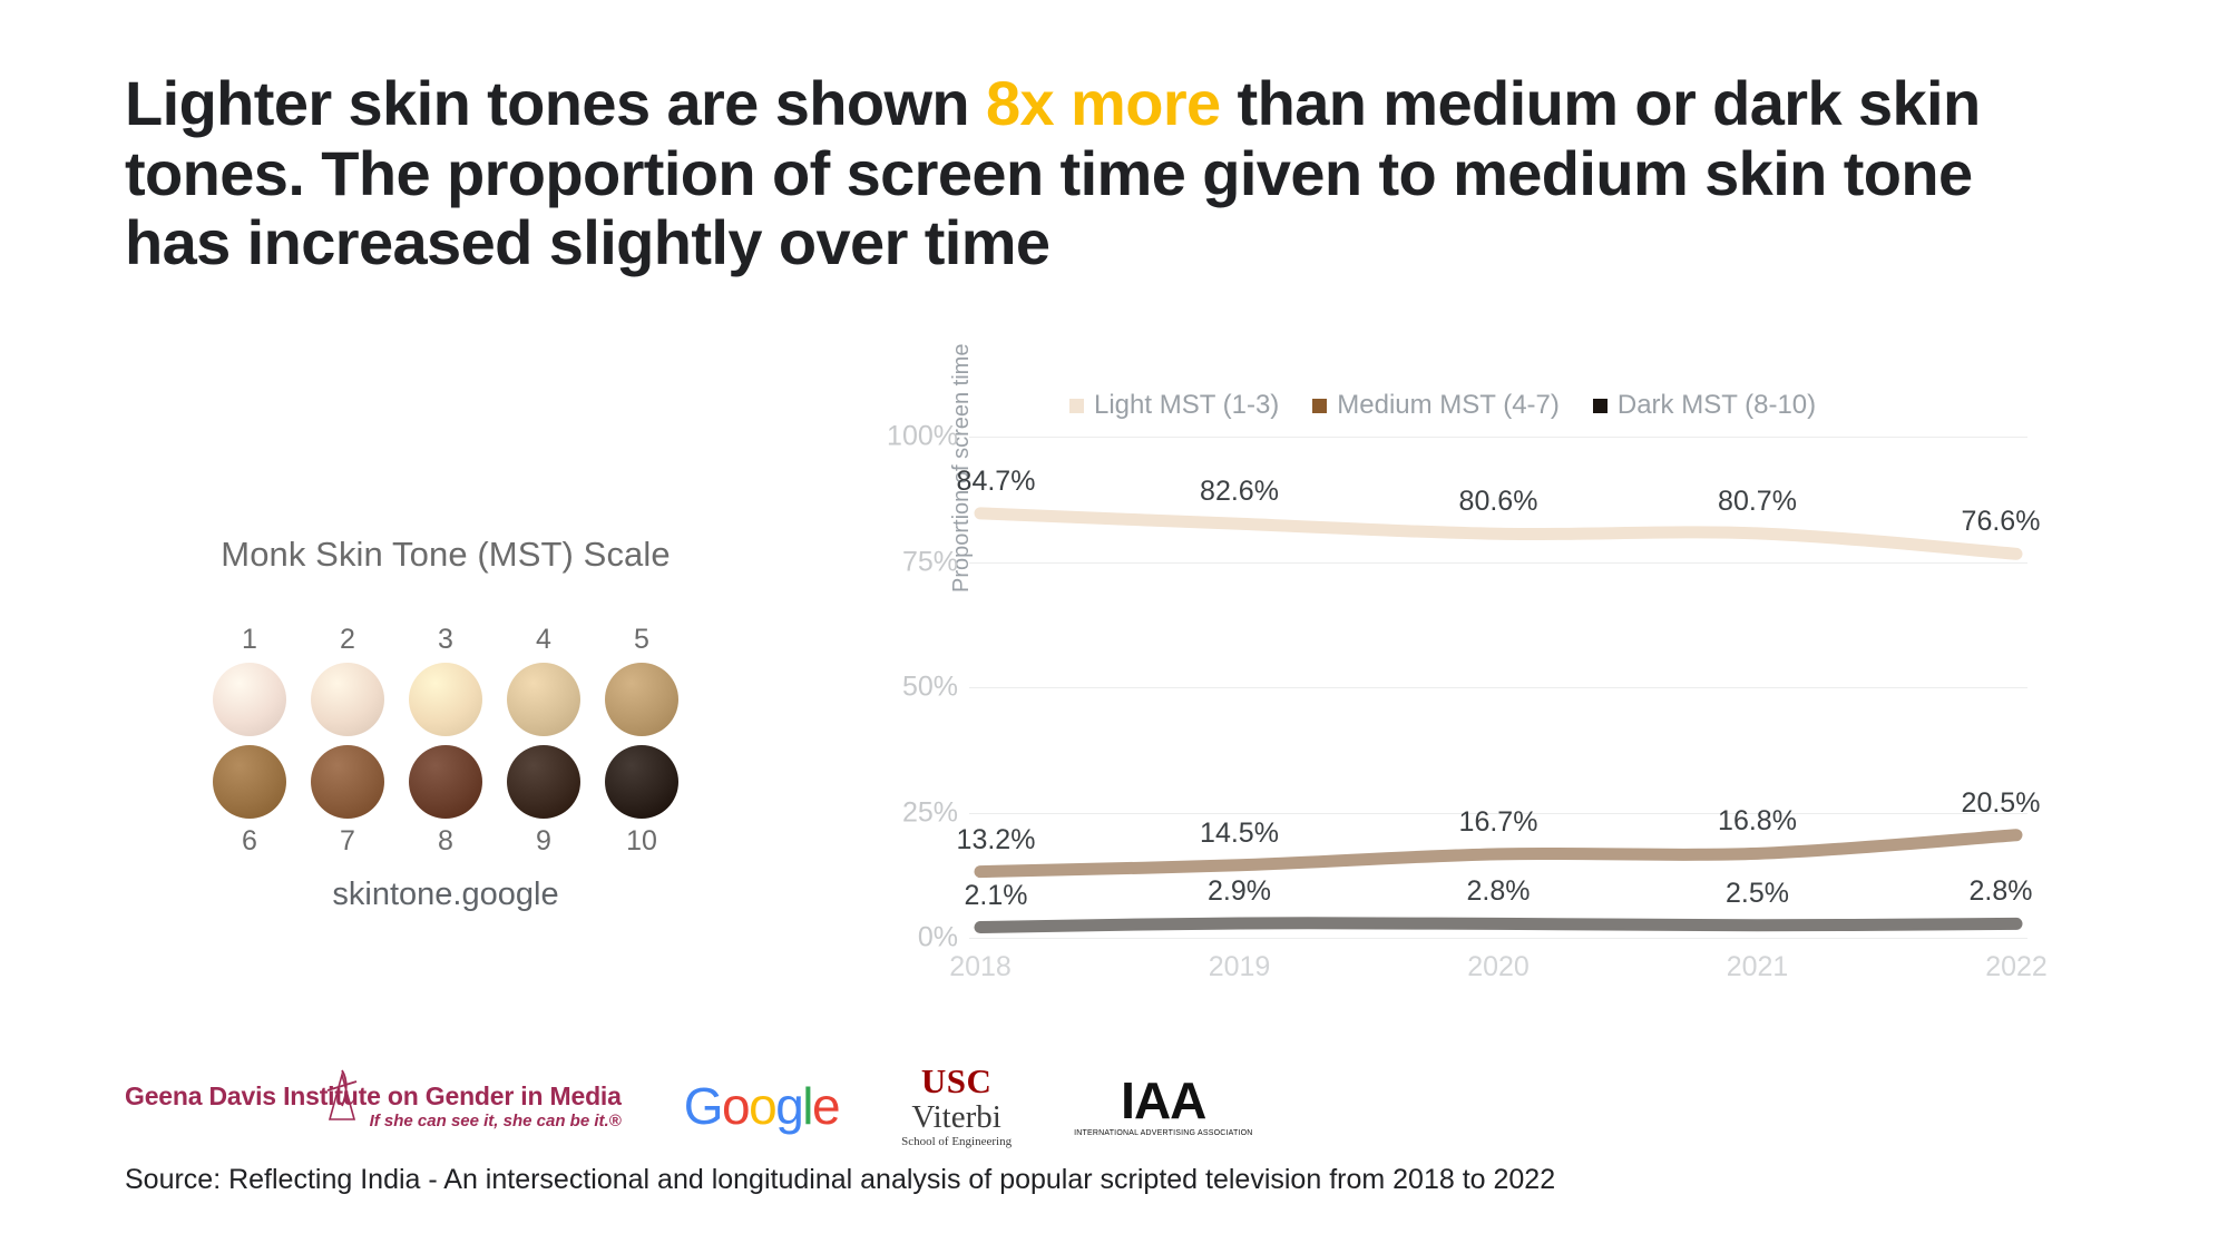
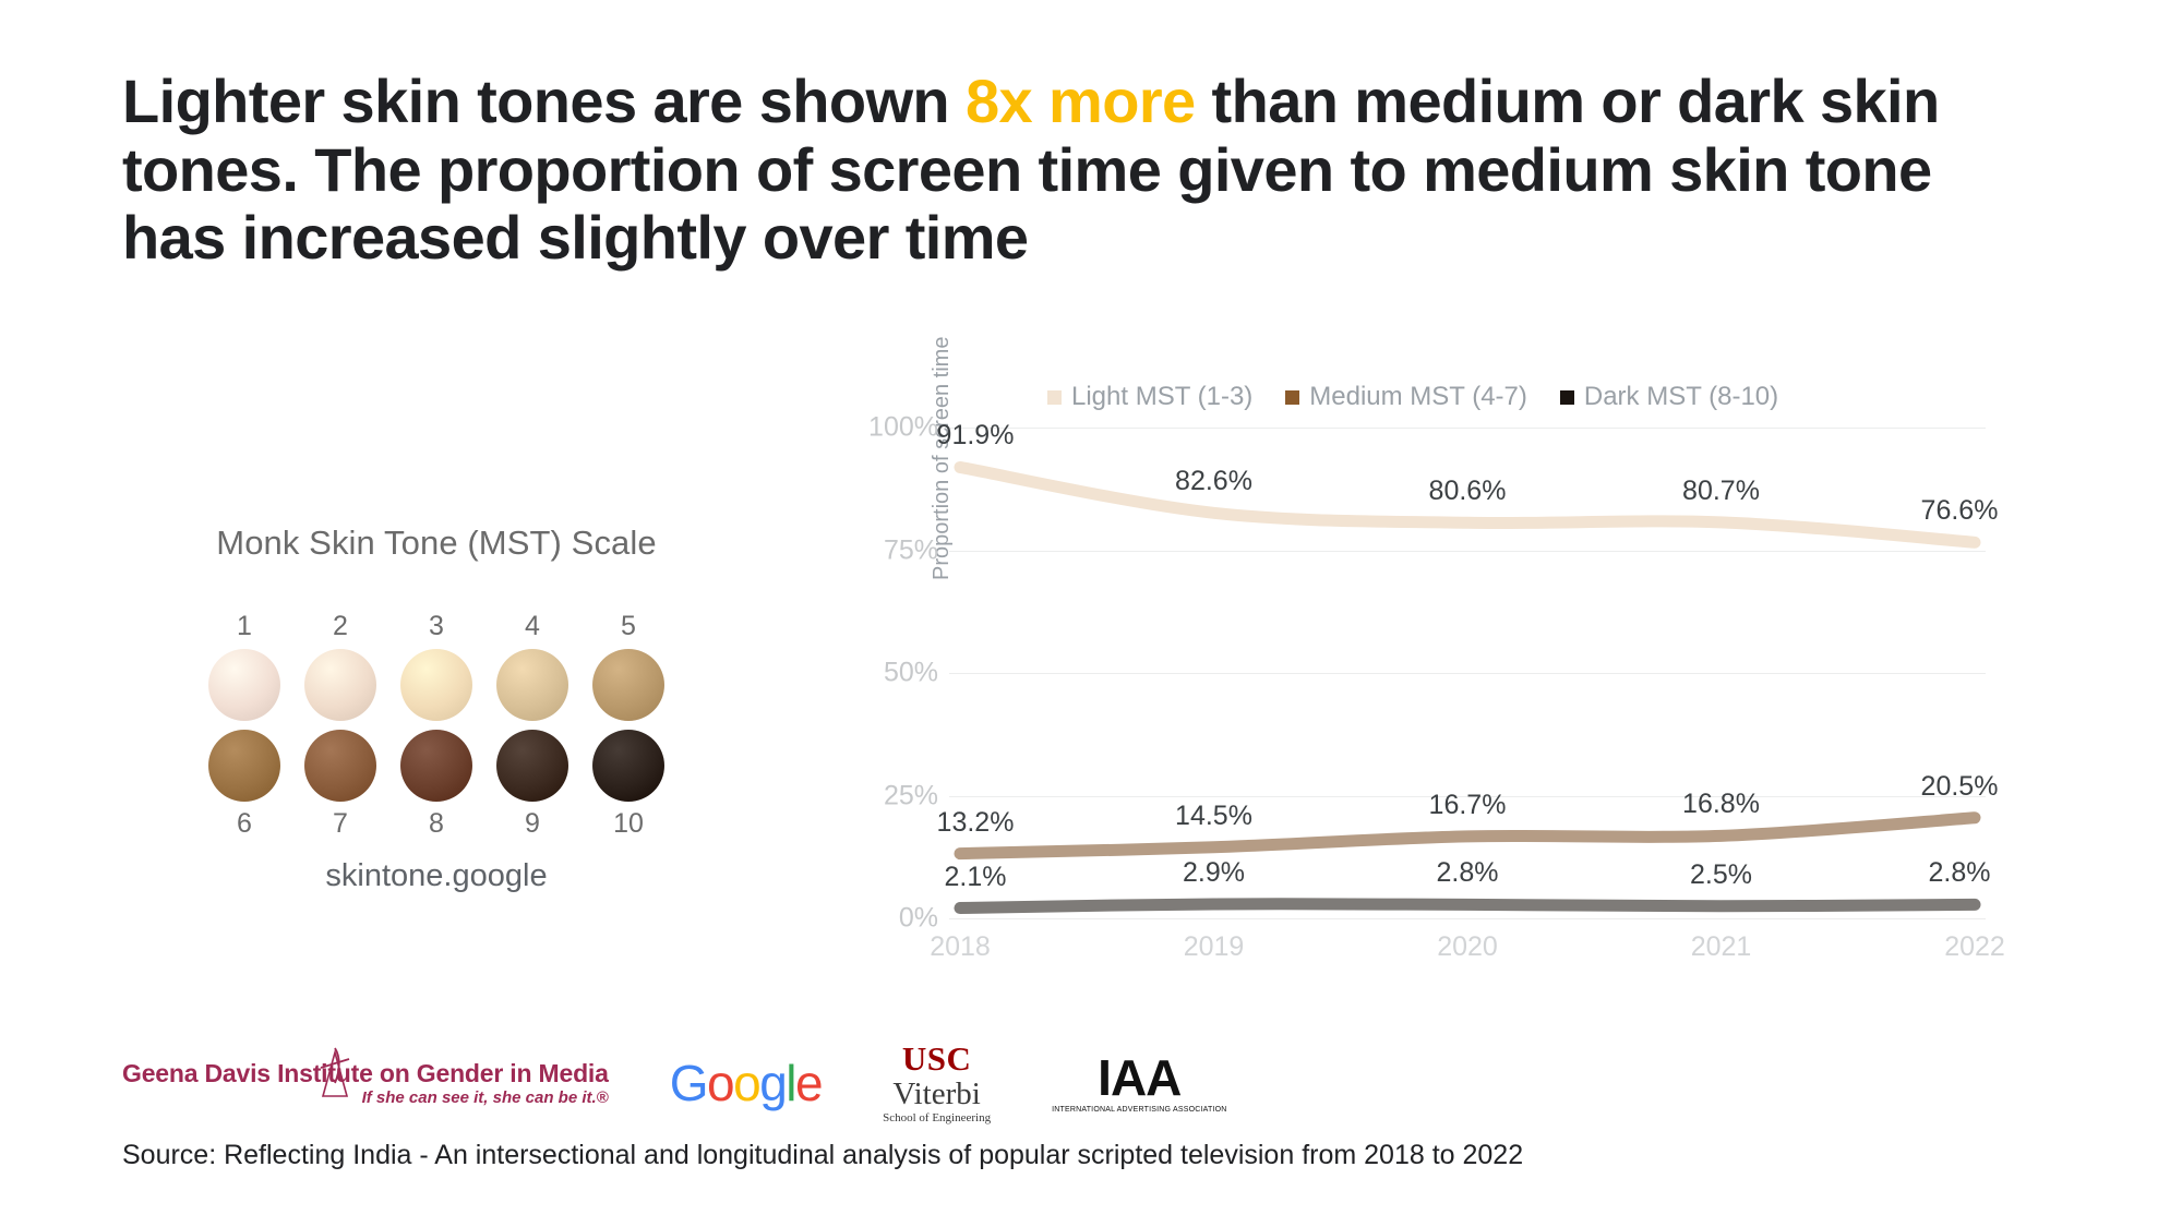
Light MST (1-3)/2018: 84.7% -> 91.9%
